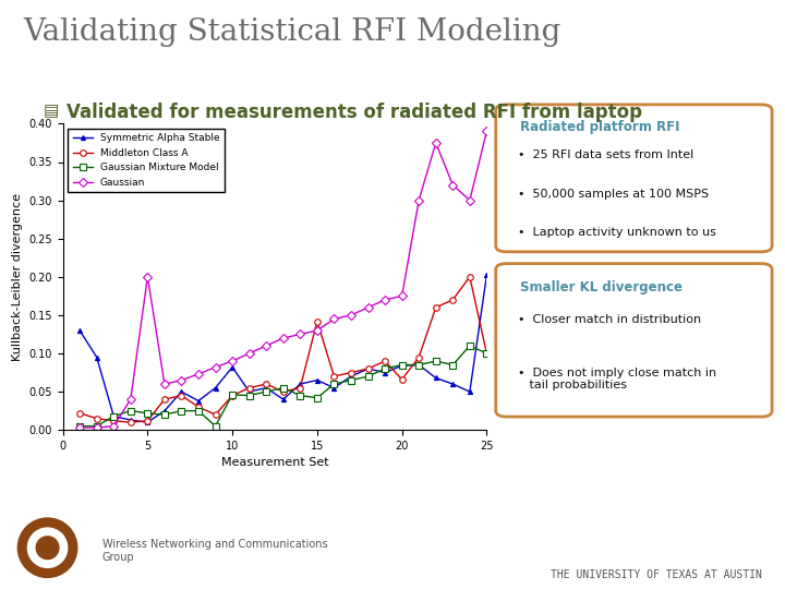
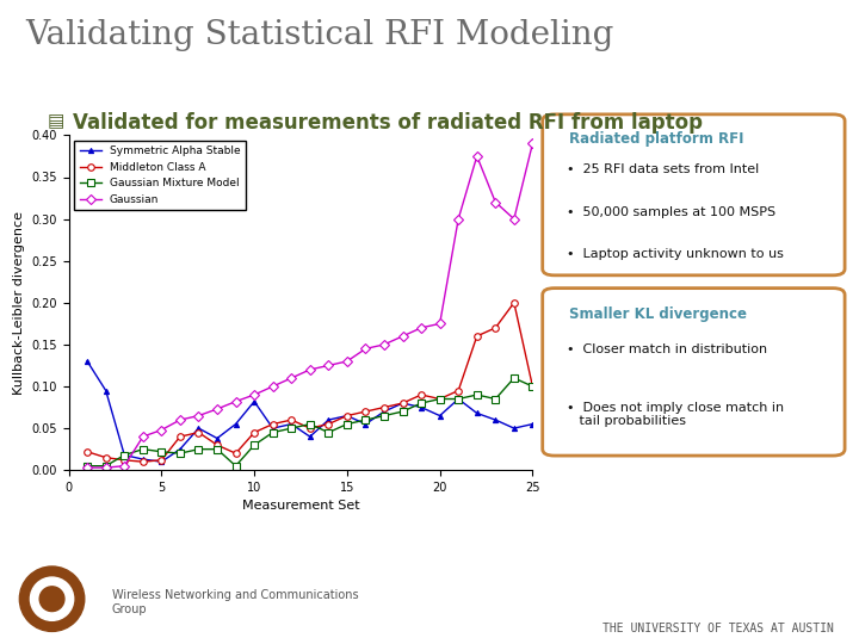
Gaussian/5: 0.200 -> 0.048
Gaussian Mixture Model/10: 0.046 -> 0.030
Middleton Class A/15: 0.142 -> 0.065
Gaussian Mixture Model/15: 0.042 -> 0.055
Symmetric Alpha Stable/20: 0.084 -> 0.065
Middleton Class A/20: 0.066 -> 0.085
Symmetric Alpha Stable/25: 0.202 -> 0.055
